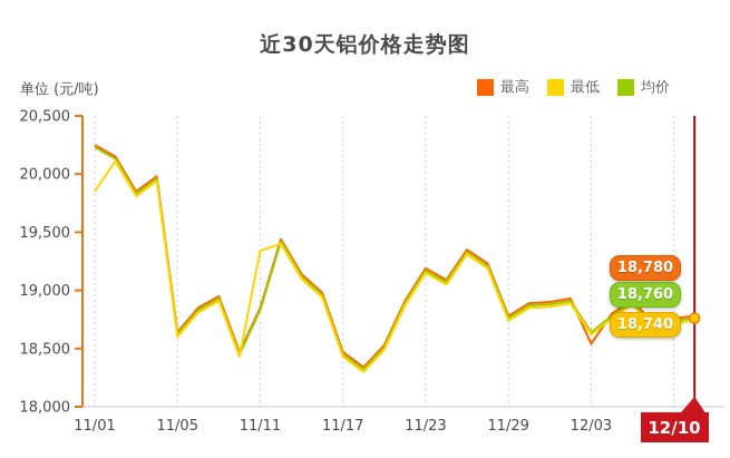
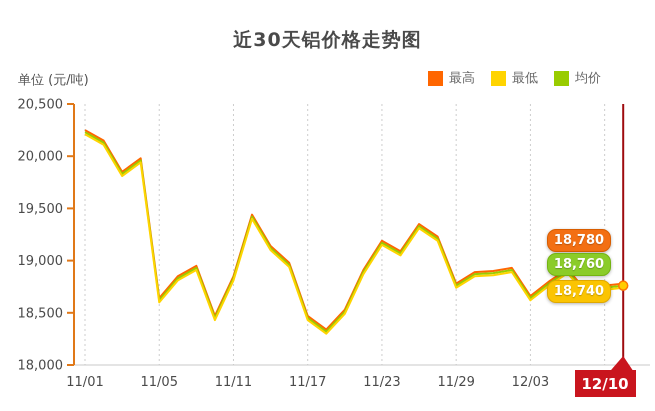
最低/11/01: 19850 -> 20210
最低/11/11: 19340 -> 18810
最高/12/03: 18540 -> 18660
